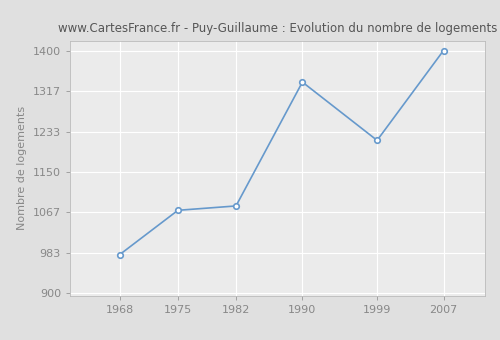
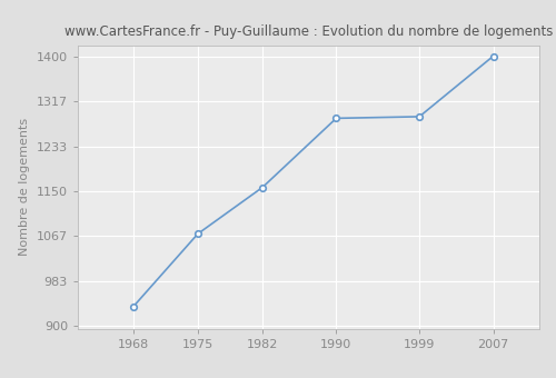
1968: 980 -> 936
1982: 1080 -> 1157
1990: 1335 -> 1285
1999: 1215 -> 1288
